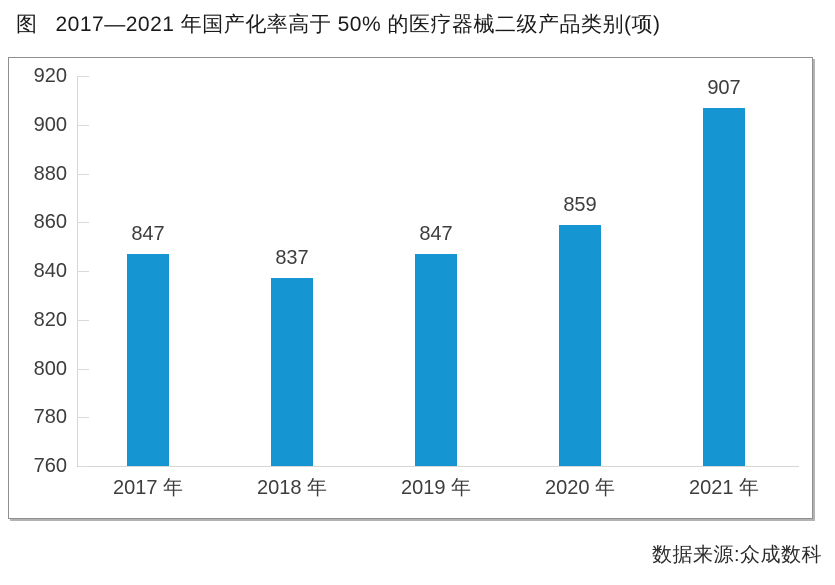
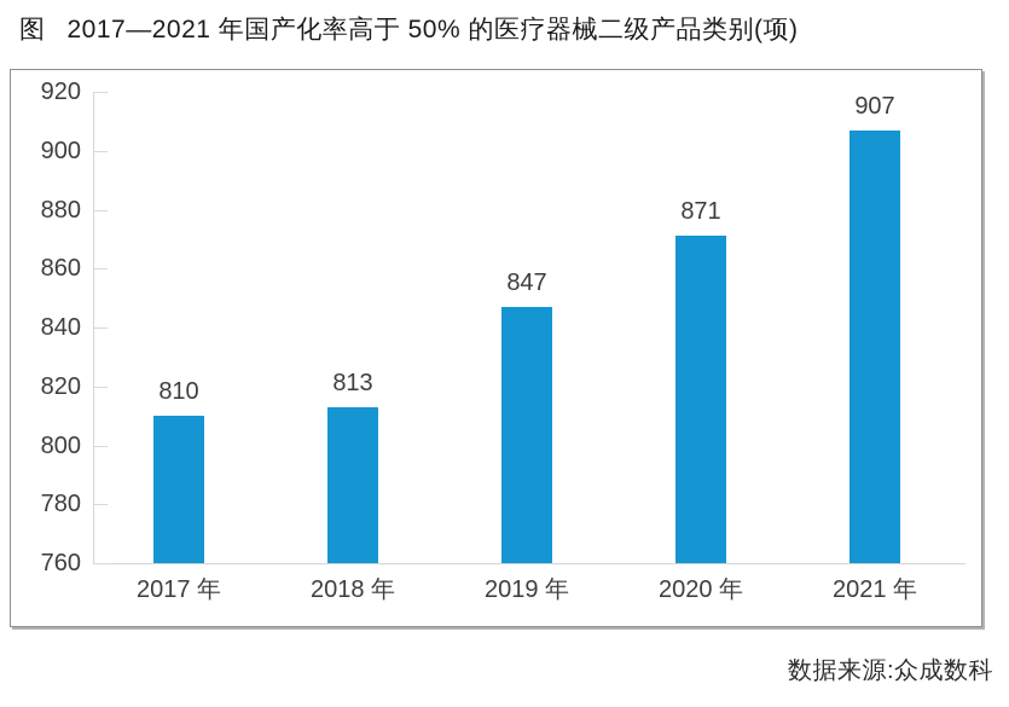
2017 年: 847 -> 810
2018 年: 837 -> 813
2020 年: 859 -> 871
